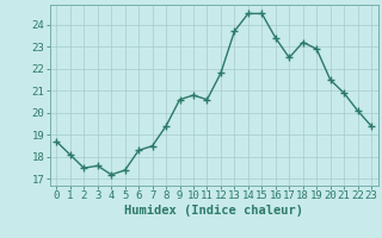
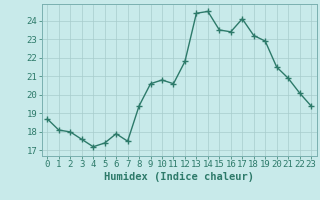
2: 17.5 -> 18.0
6: 18.3 -> 17.9
7: 18.5 -> 17.5
13: 23.7 -> 24.4
15: 24.5 -> 23.5
17: 22.5 -> 24.1
